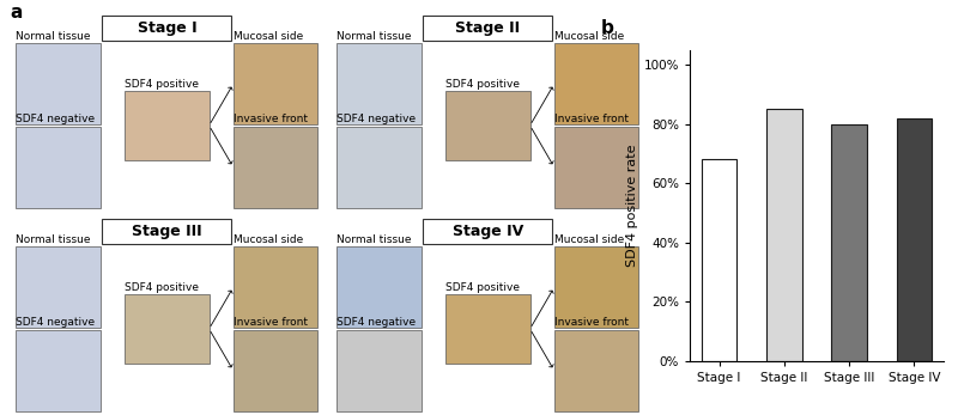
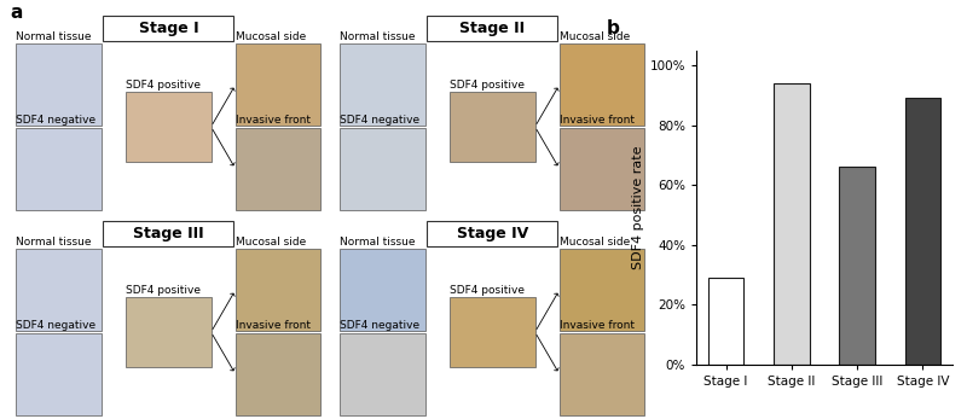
Stage I: 68% -> 29%
Stage II: 85% -> 94%
Stage III: 80% -> 66%
Stage IV: 82% -> 89%
